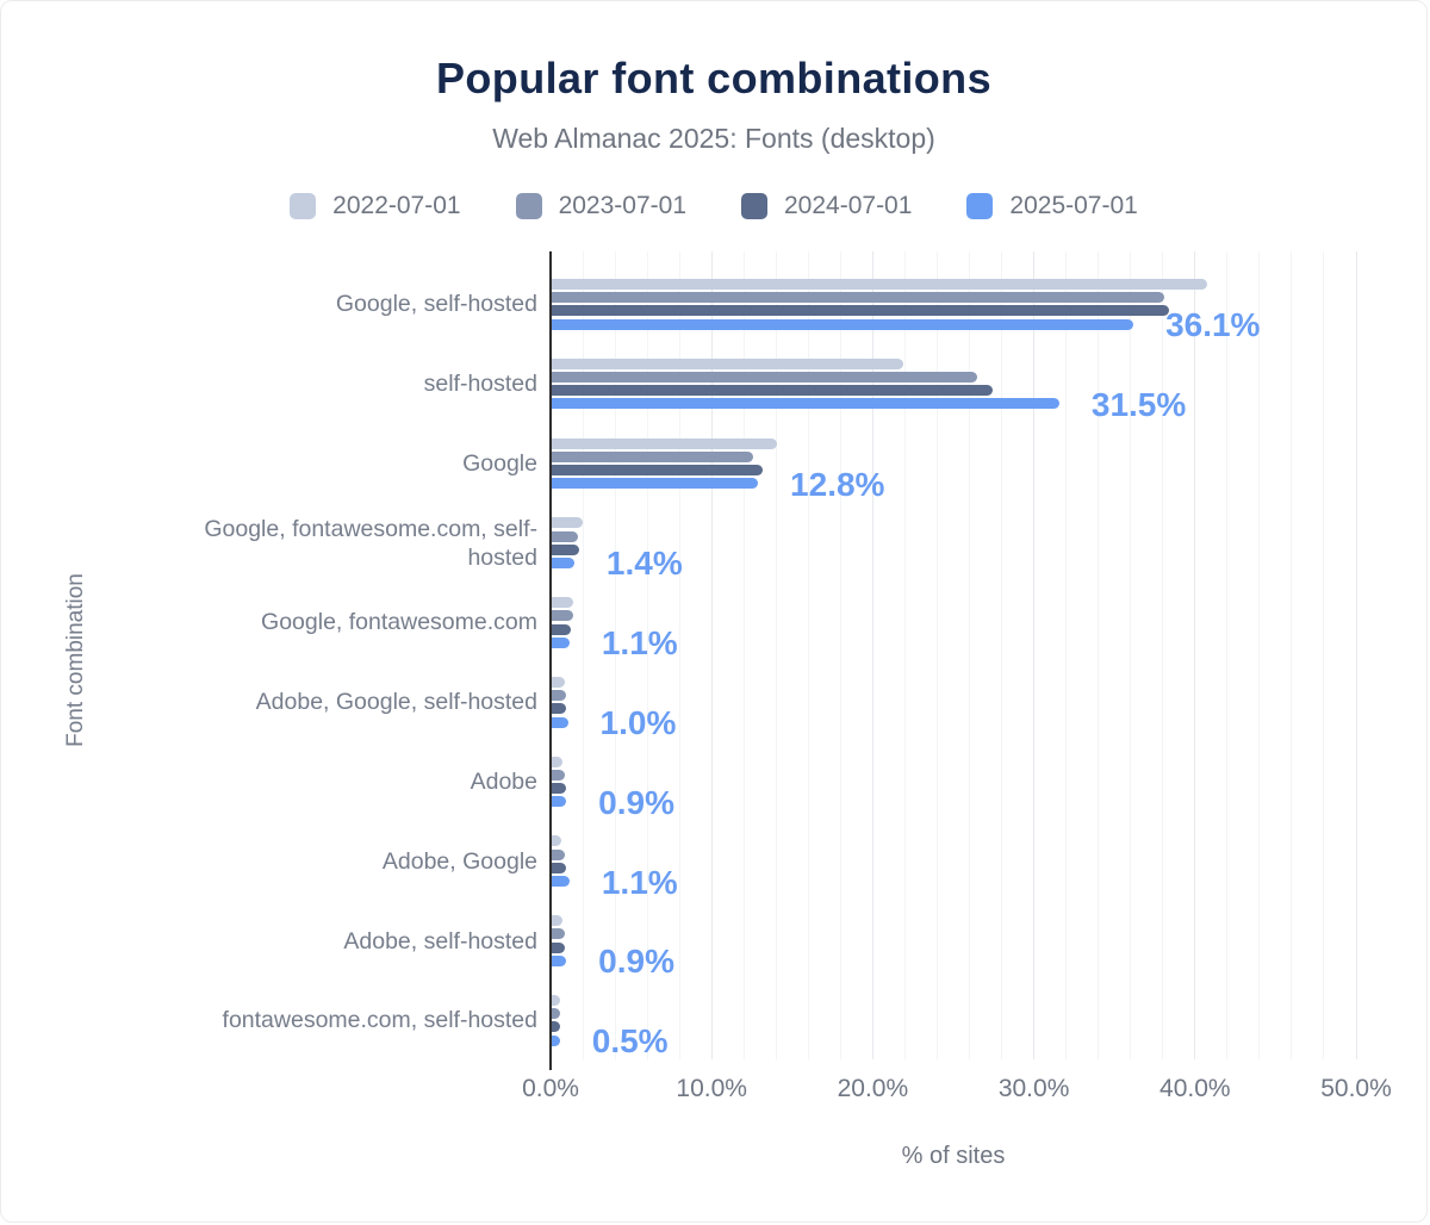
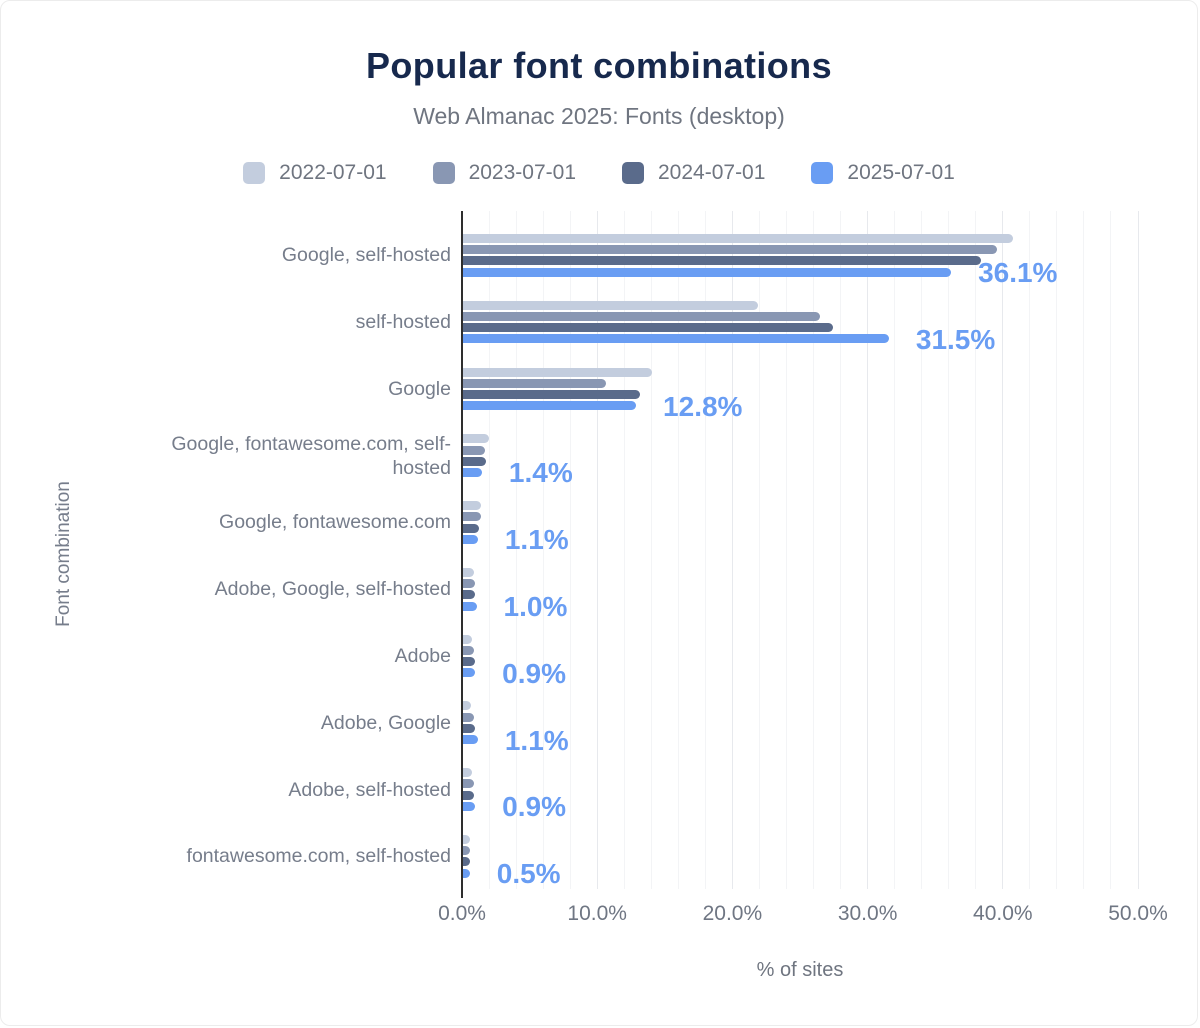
2023-07-01/Google, self-hosted: 38.0% -> 39.5%
2023-07-01/Google: 12.5% -> 10.6%
